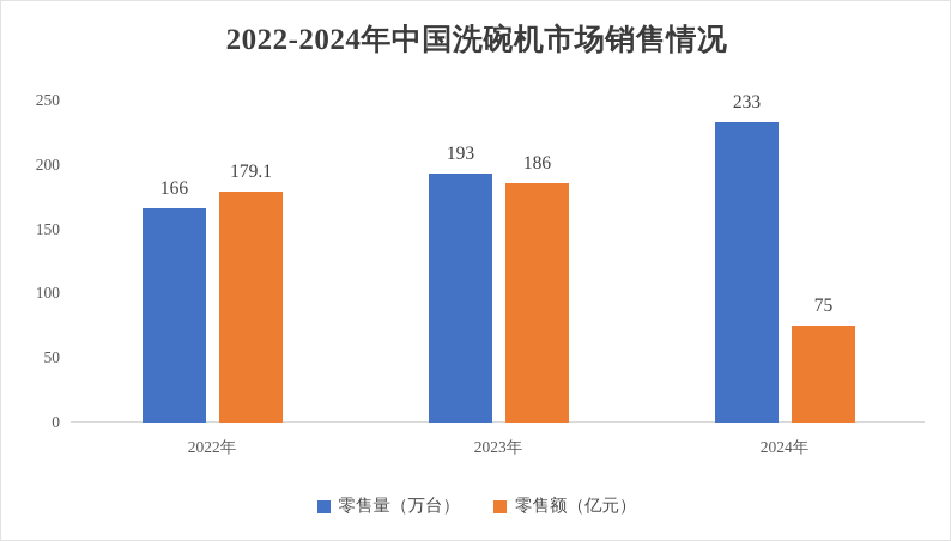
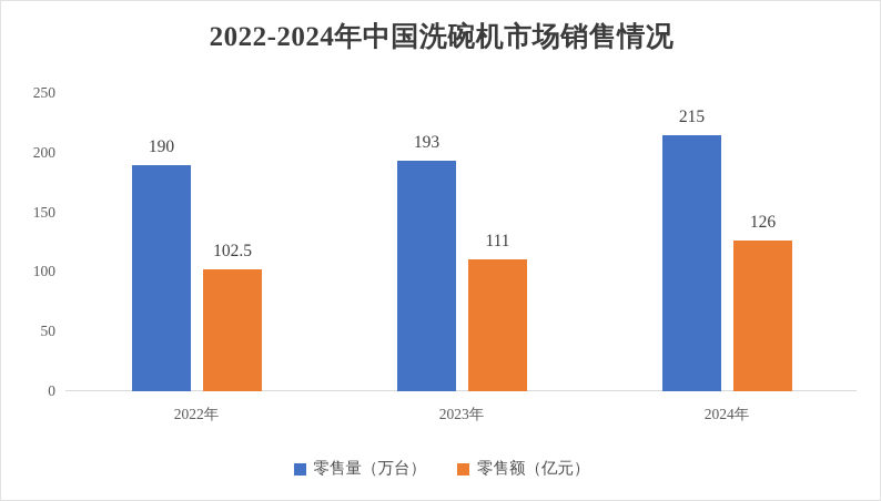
零售量（万台）/2022年: 166 -> 190
零售额（亿元）/2022年: 179.1 -> 102.5
零售额（亿元）/2023年: 186 -> 111
零售量（万台）/2024年: 233 -> 215
零售额（亿元）/2024年: 75 -> 126
